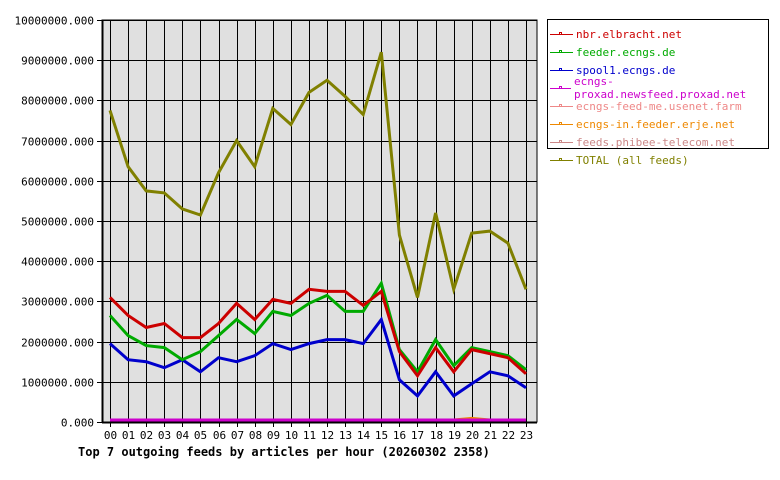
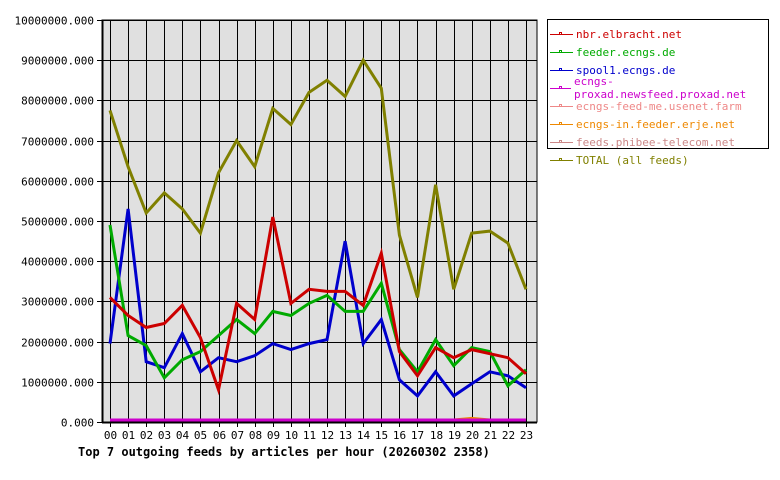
feeder.ecngs.de/00: 2600000 -> 4900000
spool1.ecngs.de/01: 1600000 -> 5300000
TOTAL (all feeds)/02: 5800000 -> 5200000
feeder.ecngs.de/03: 1800000 -> 1100000
nbr.elbracht.net/04: 2100000 -> 2900000
spool1.ecngs.de/04: 1600000 -> 2200000
TOTAL (all feeds)/05: 5200000 -> 4700000
nbr.elbracht.net/06: 2400000 -> 800000
nbr.elbracht.net/09: 3000000 -> 5100000
spool1.ecngs.de/13: 2000000 -> 4500000
TOTAL (all feeds)/14: 7600000 -> 9000000
nbr.elbracht.net/15: 3200000 -> 4200000
TOTAL (all feeds)/15: 9200000 -> 8300000
TOTAL (all feeds)/18: 5200000 -> 5900000
nbr.elbracht.net/19: 1200000 -> 1600000
feeder.ecngs.de/22: 1600000 -> 900000
